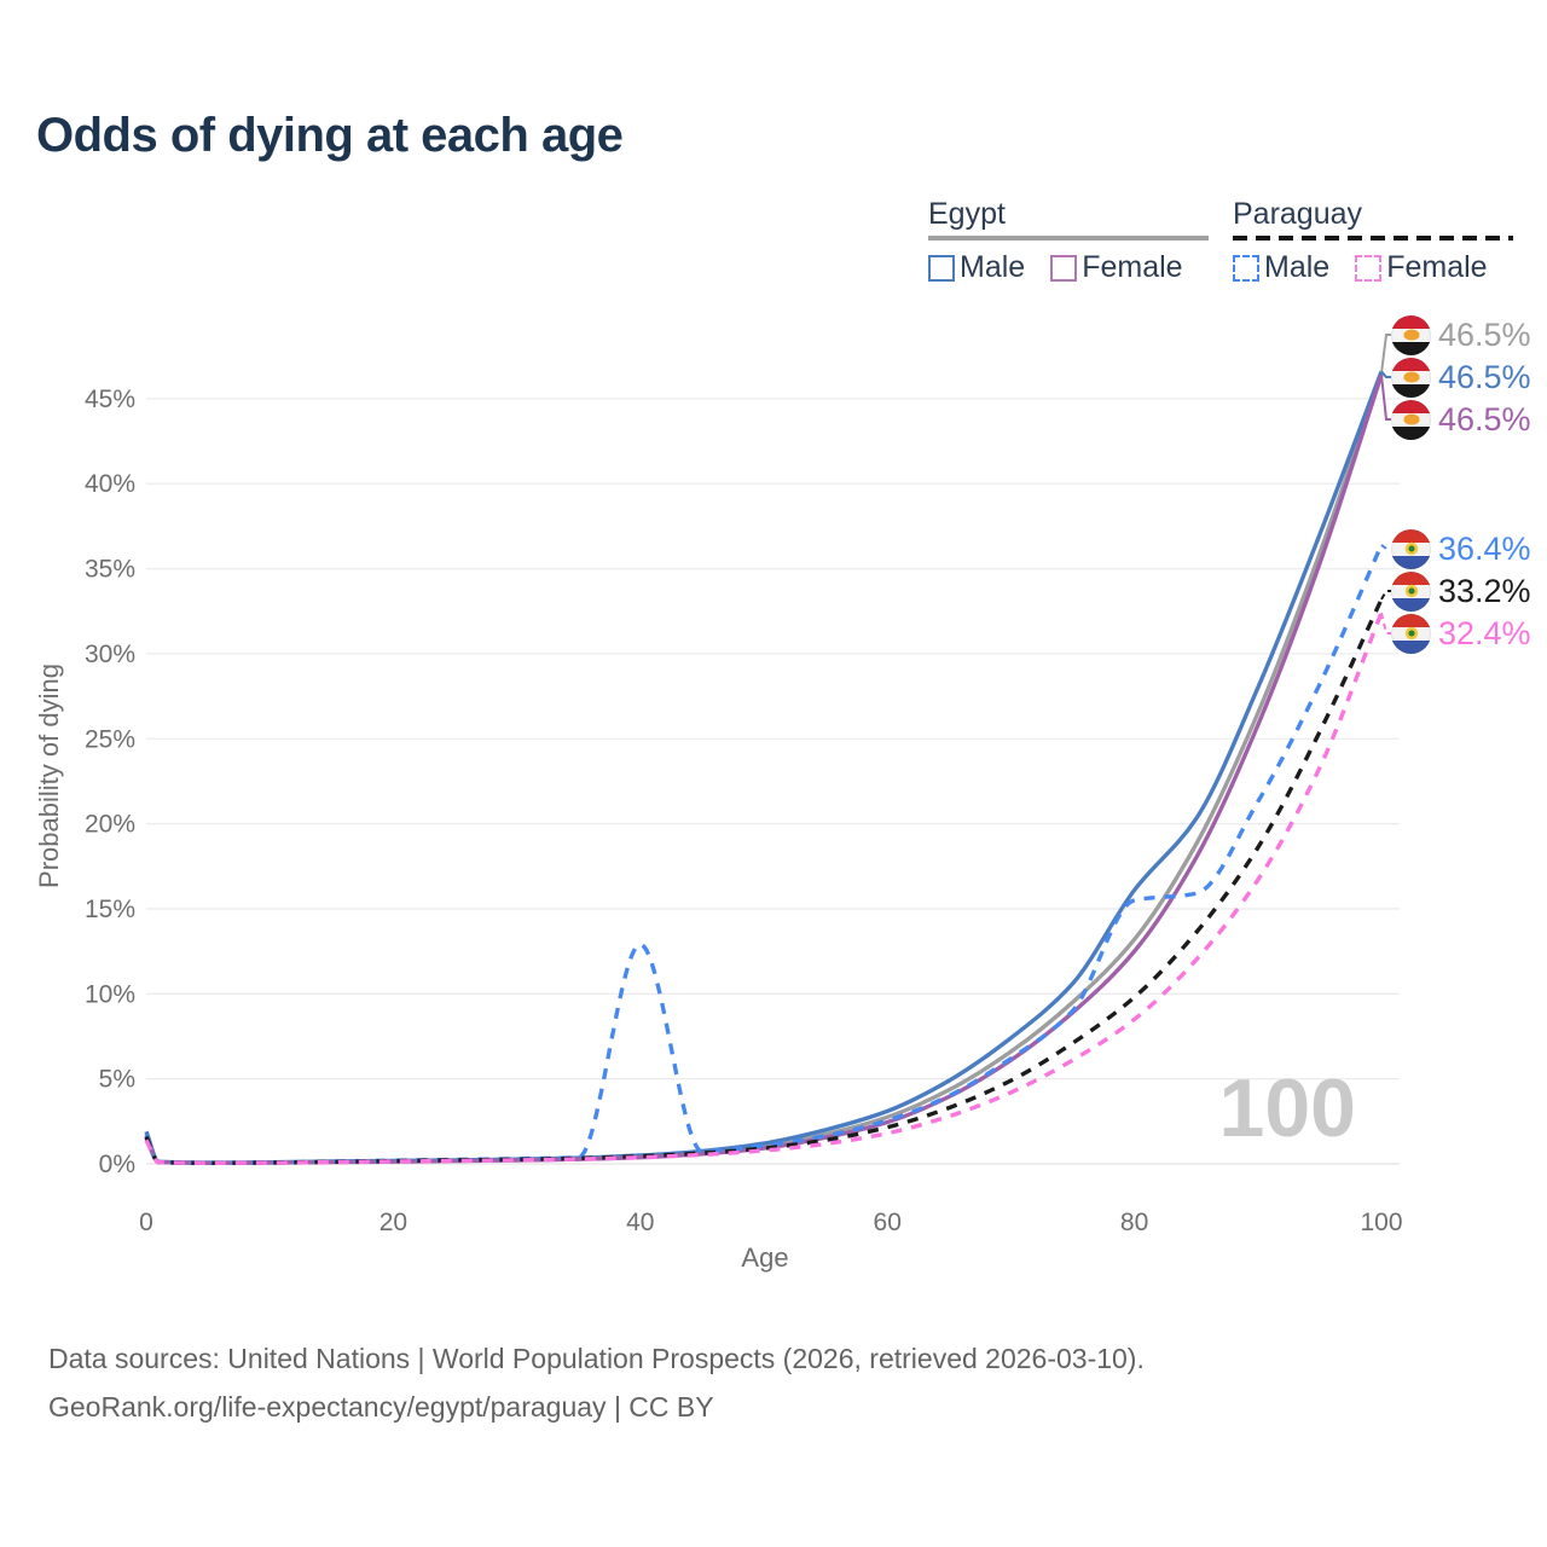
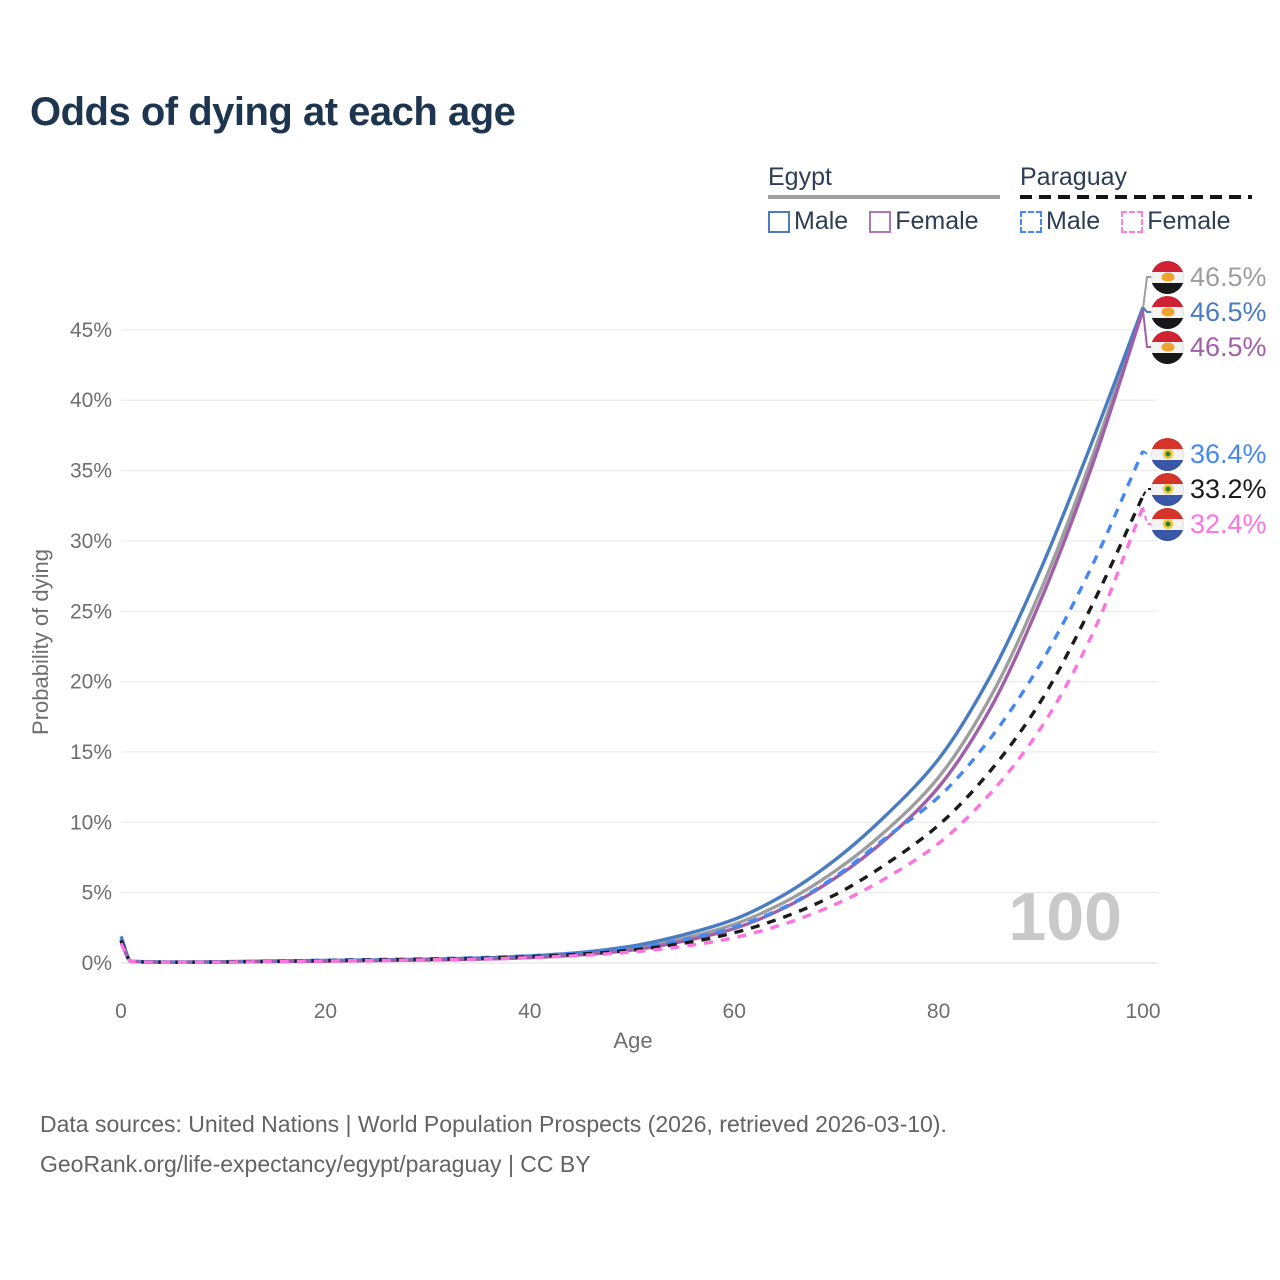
Paraguay Male/40: 12.9% -> 0.5%
Egypt Male/80: 16.1% -> 14.5%
Paraguay Male/80: 15.5% -> 11.8%
